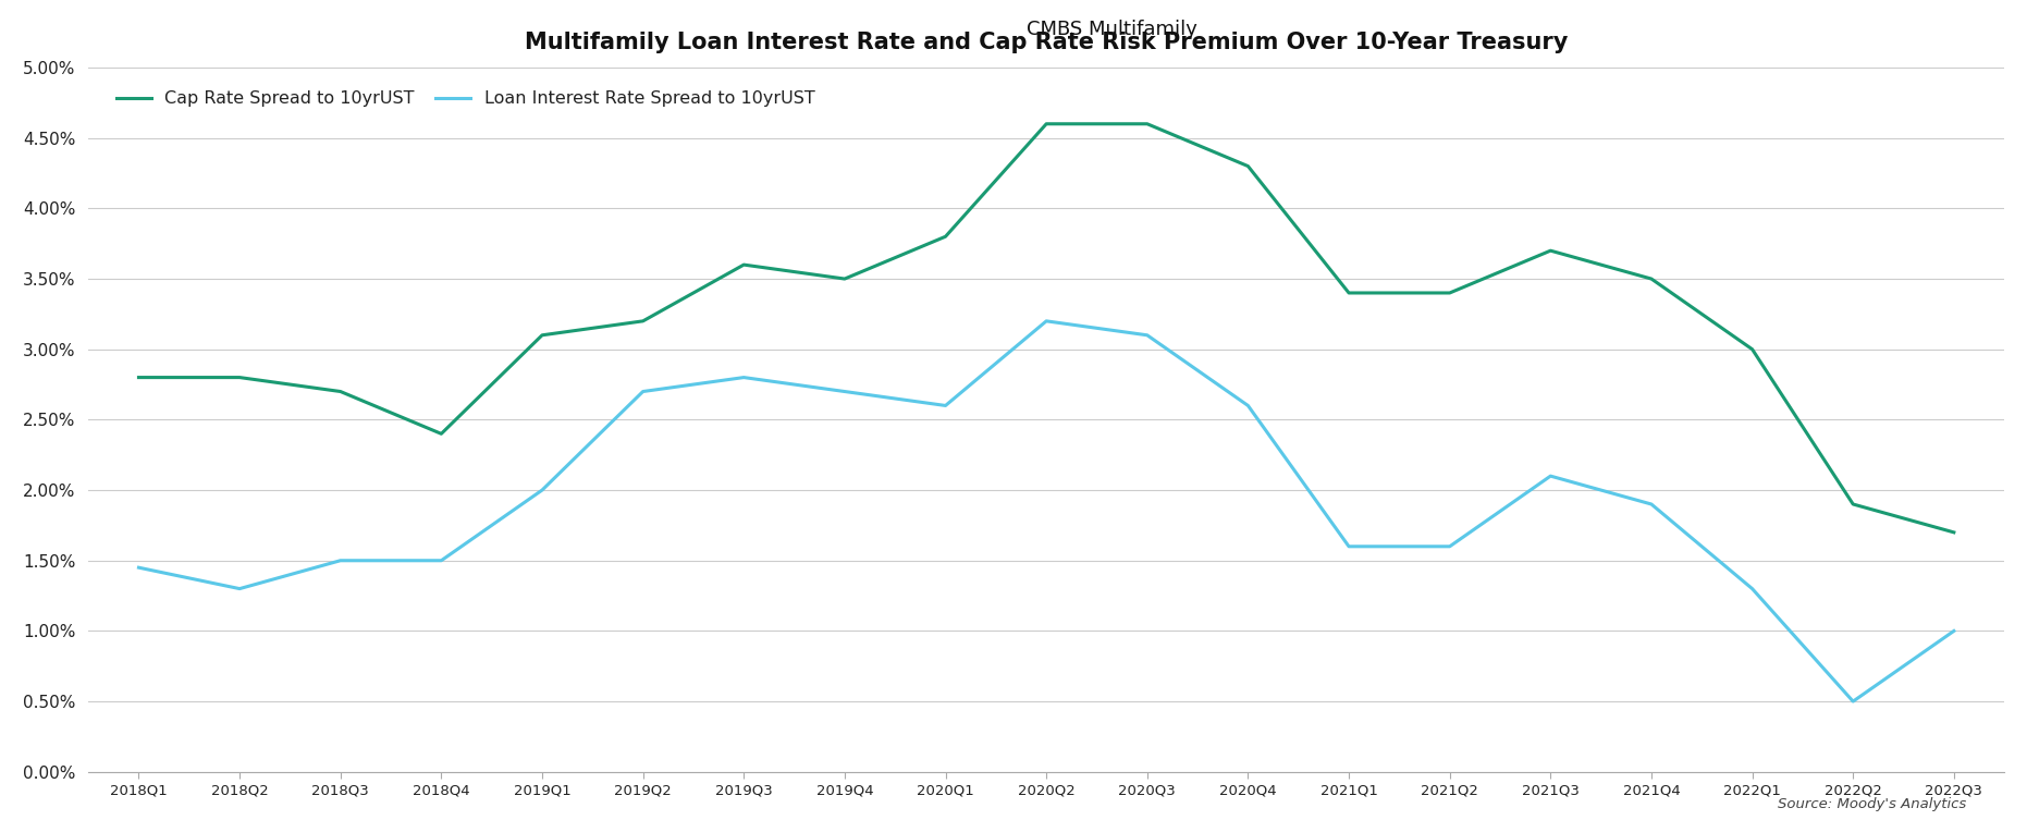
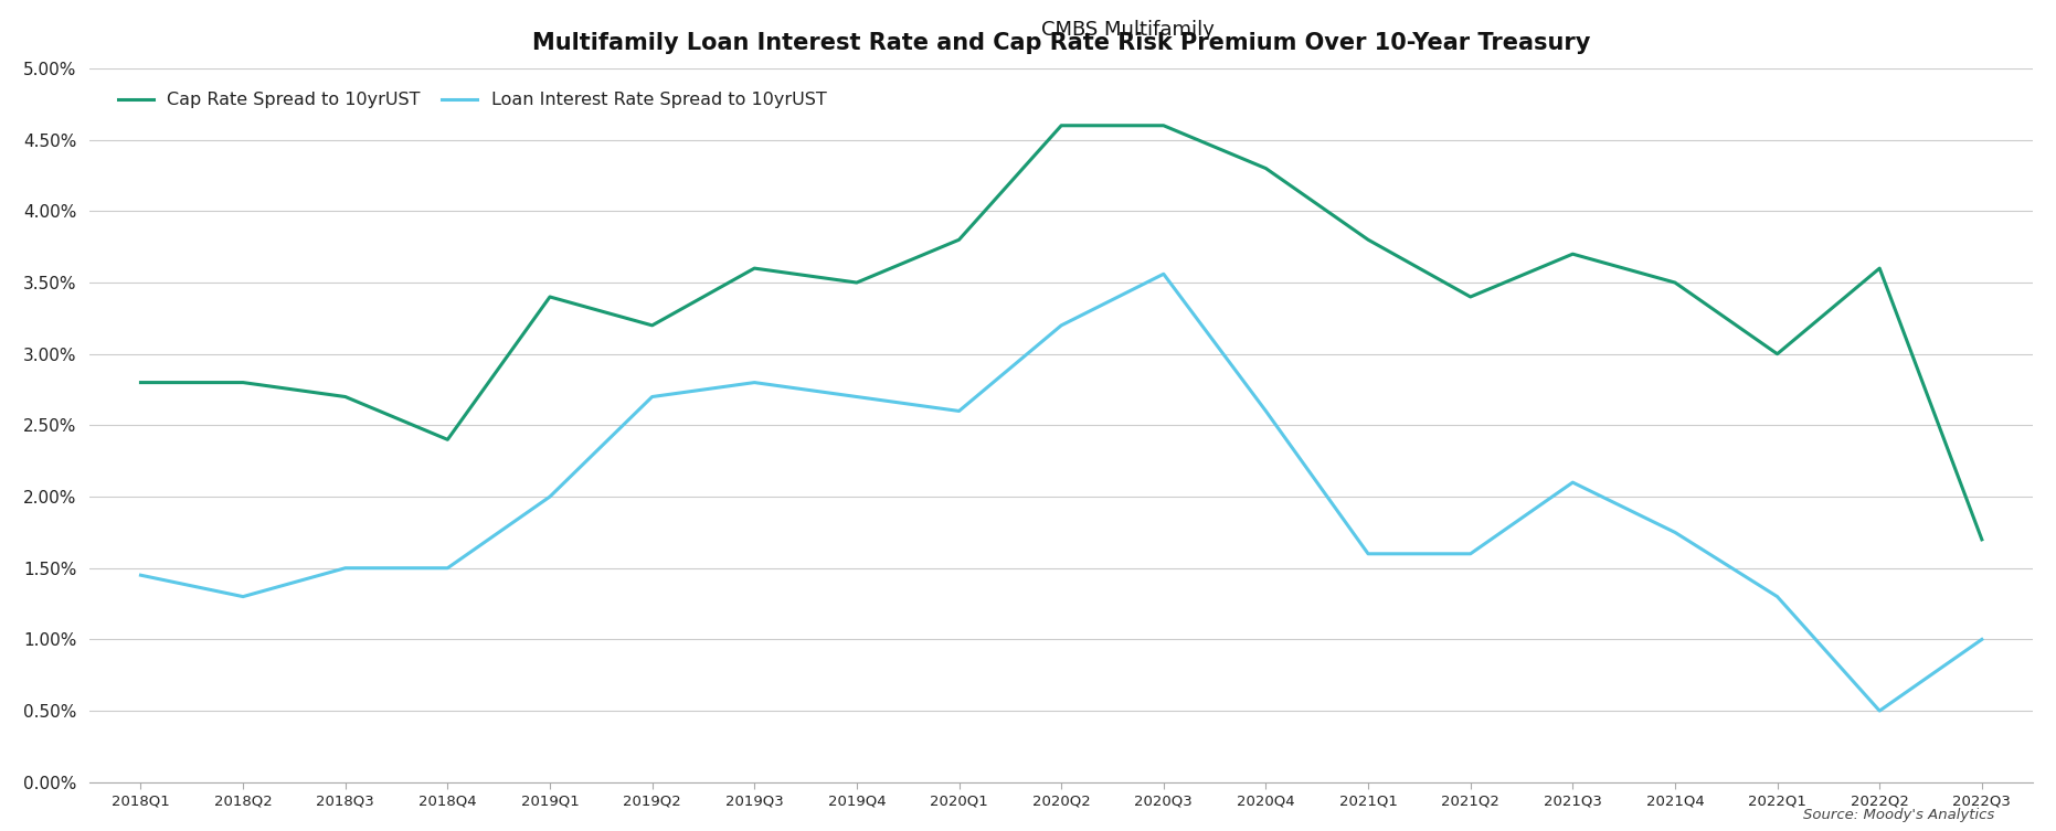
Cap Rate Spread to 10yrUST/2019Q1: 3.1% -> 3.4%
Loan Interest Rate Spread to 10yrUST/2020Q3: 3.10% -> 3.56%
Cap Rate Spread to 10yrUST/2021Q1: 3.4% -> 3.8%
Loan Interest Rate Spread to 10yrUST/2021Q4: 1.90% -> 1.75%
Cap Rate Spread to 10yrUST/2022Q2: 1.9% -> 3.6%
